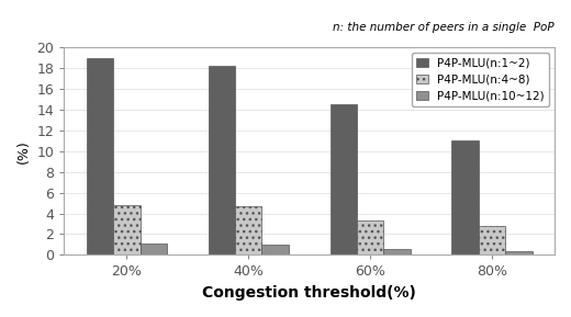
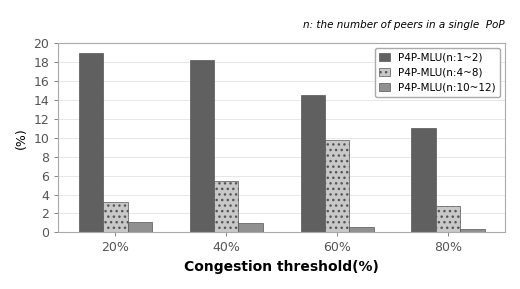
P4P-MLU(n:4~8)/20%: 4.8 -> 3.2
P4P-MLU(n:4~8)/40%: 4.7 -> 5.4
P4P-MLU(n:4~8)/60%: 3.3 -> 9.8
